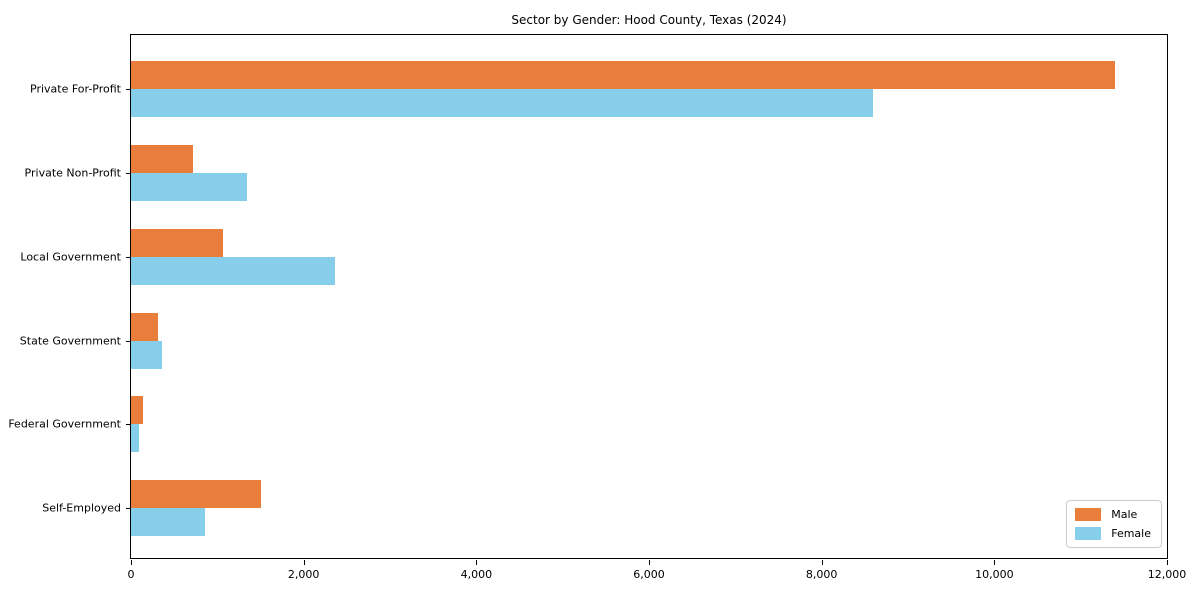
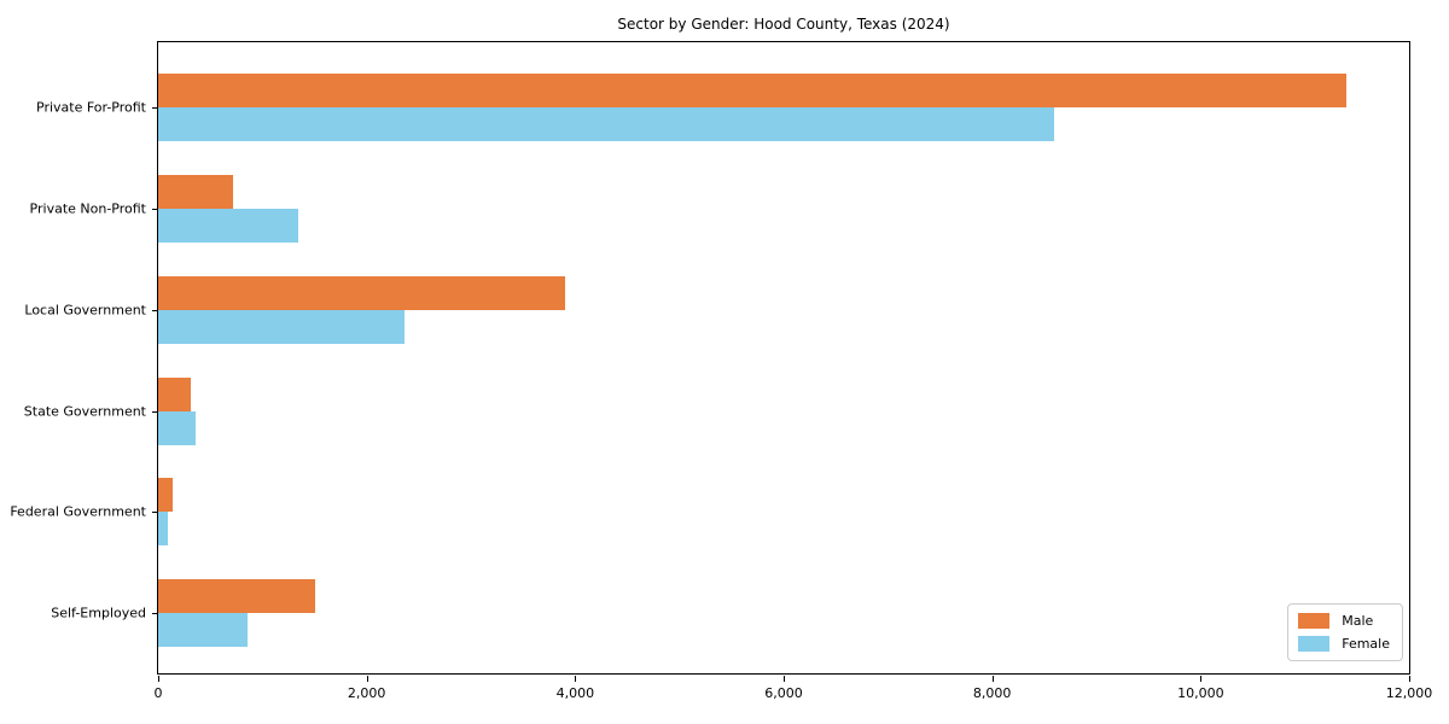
Male/Local Government: 1100 -> 3900
